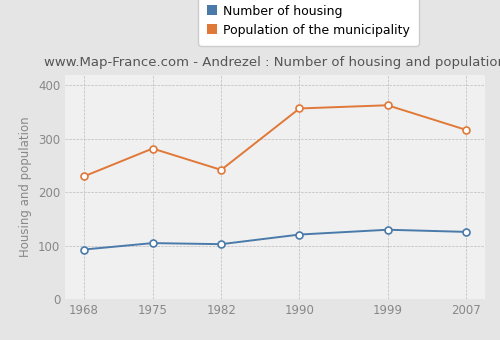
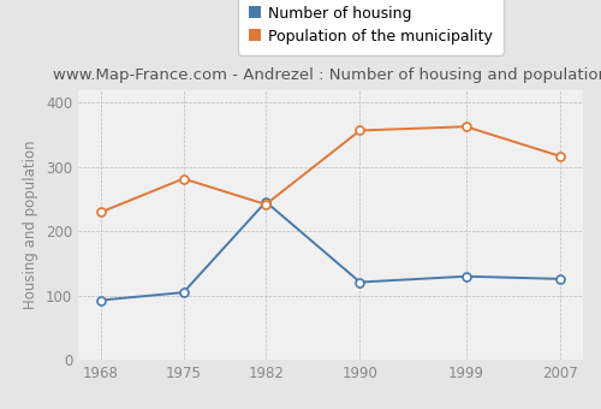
Number of housing/1982: 103 -> 246
